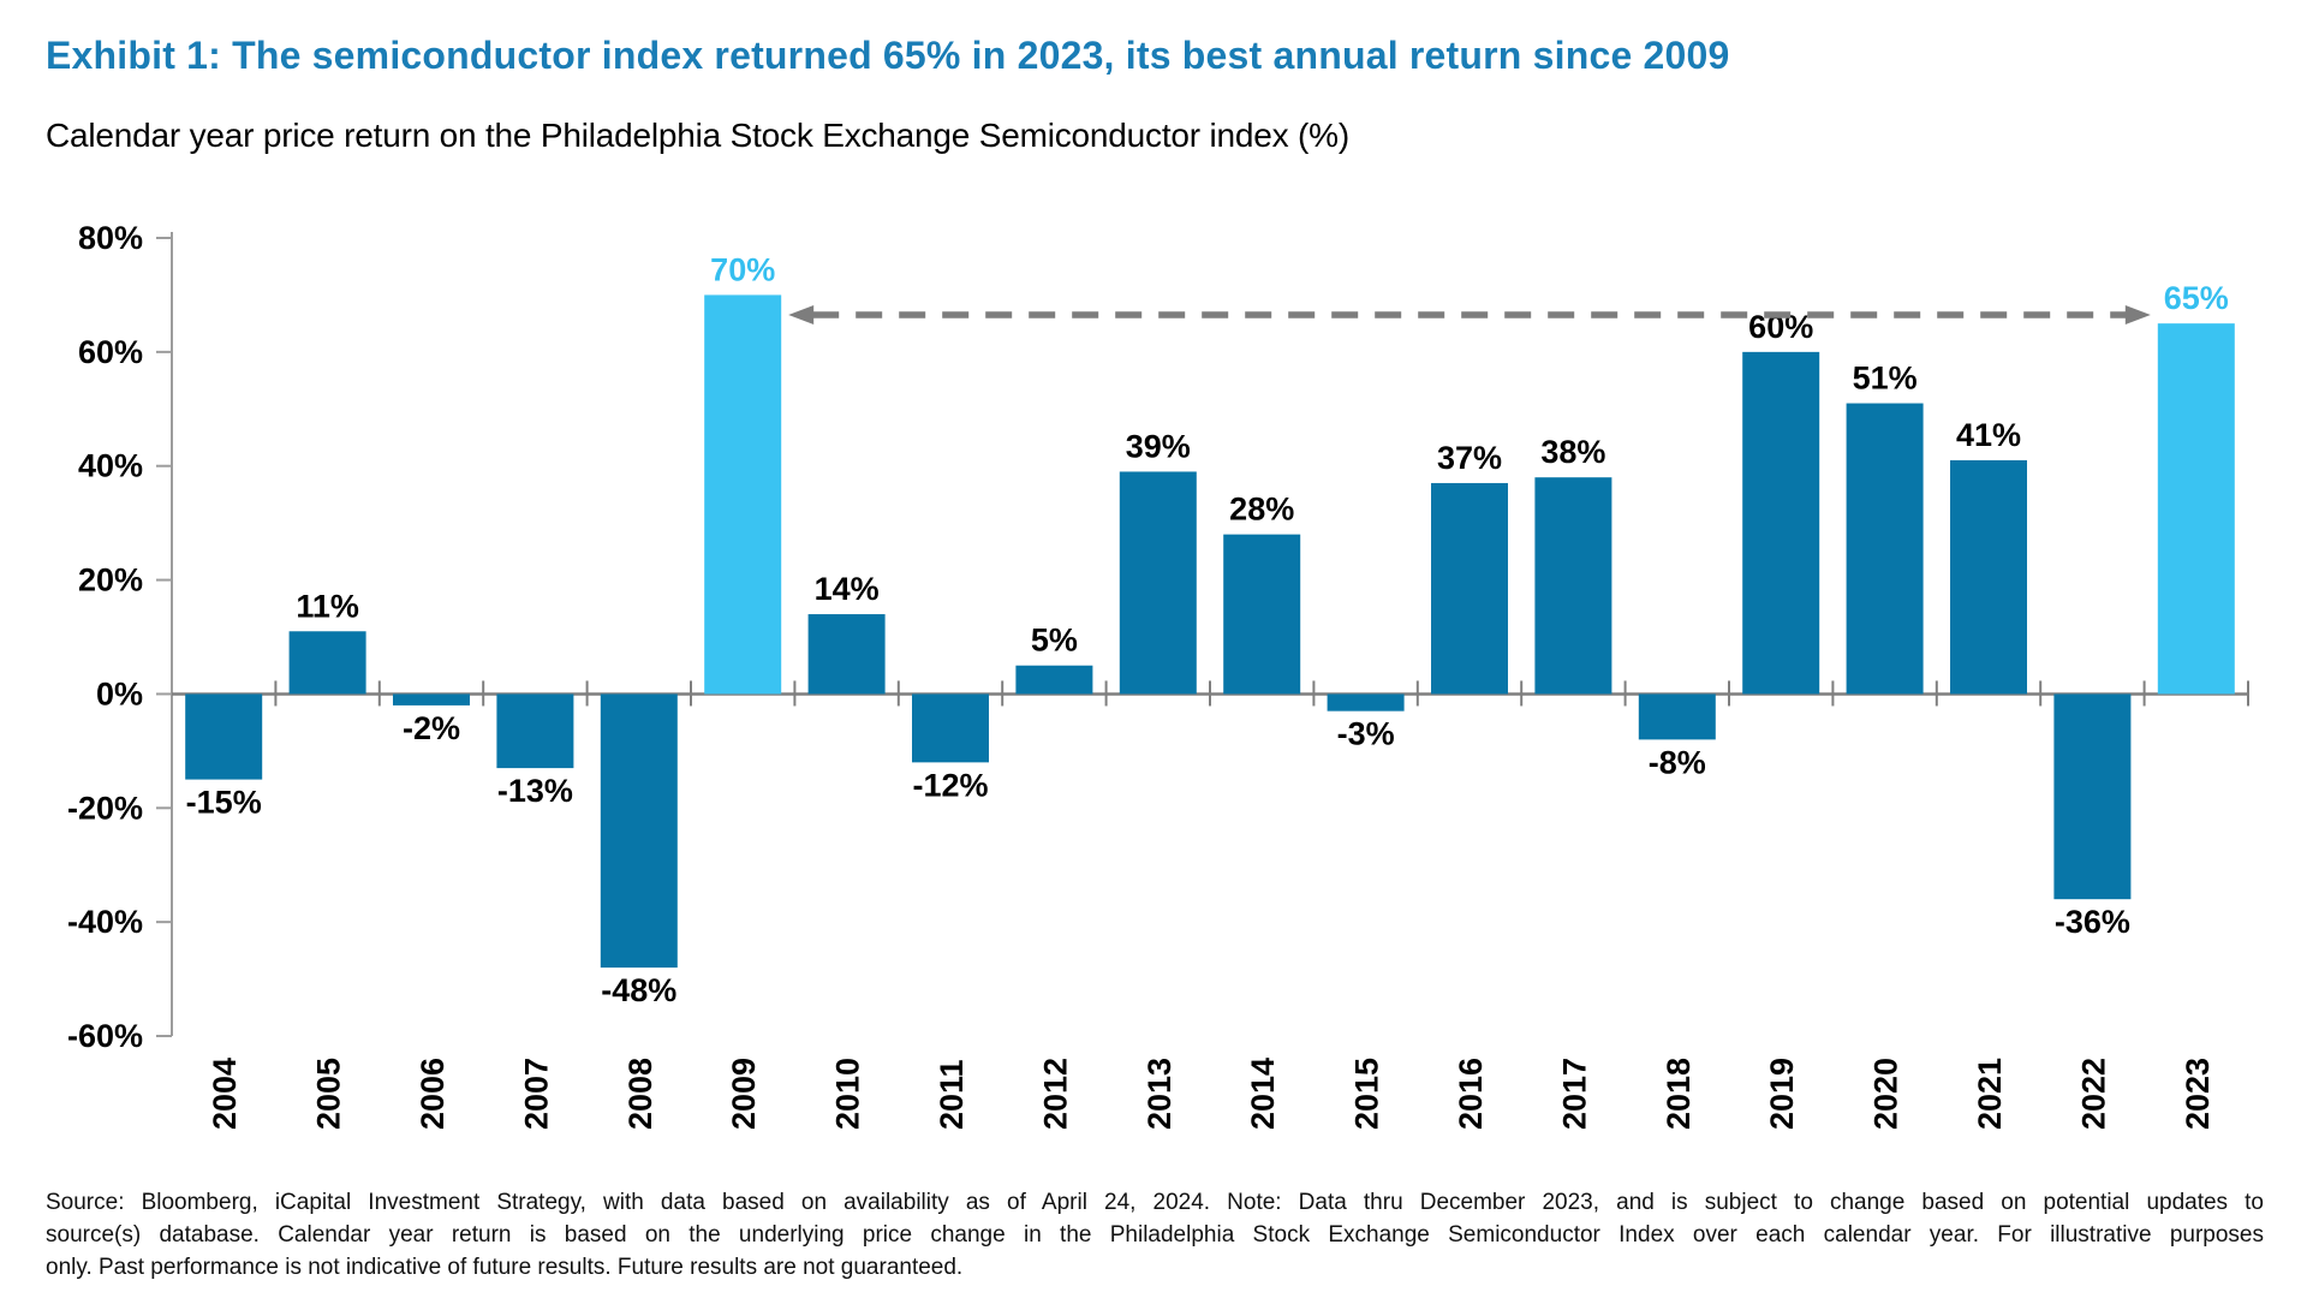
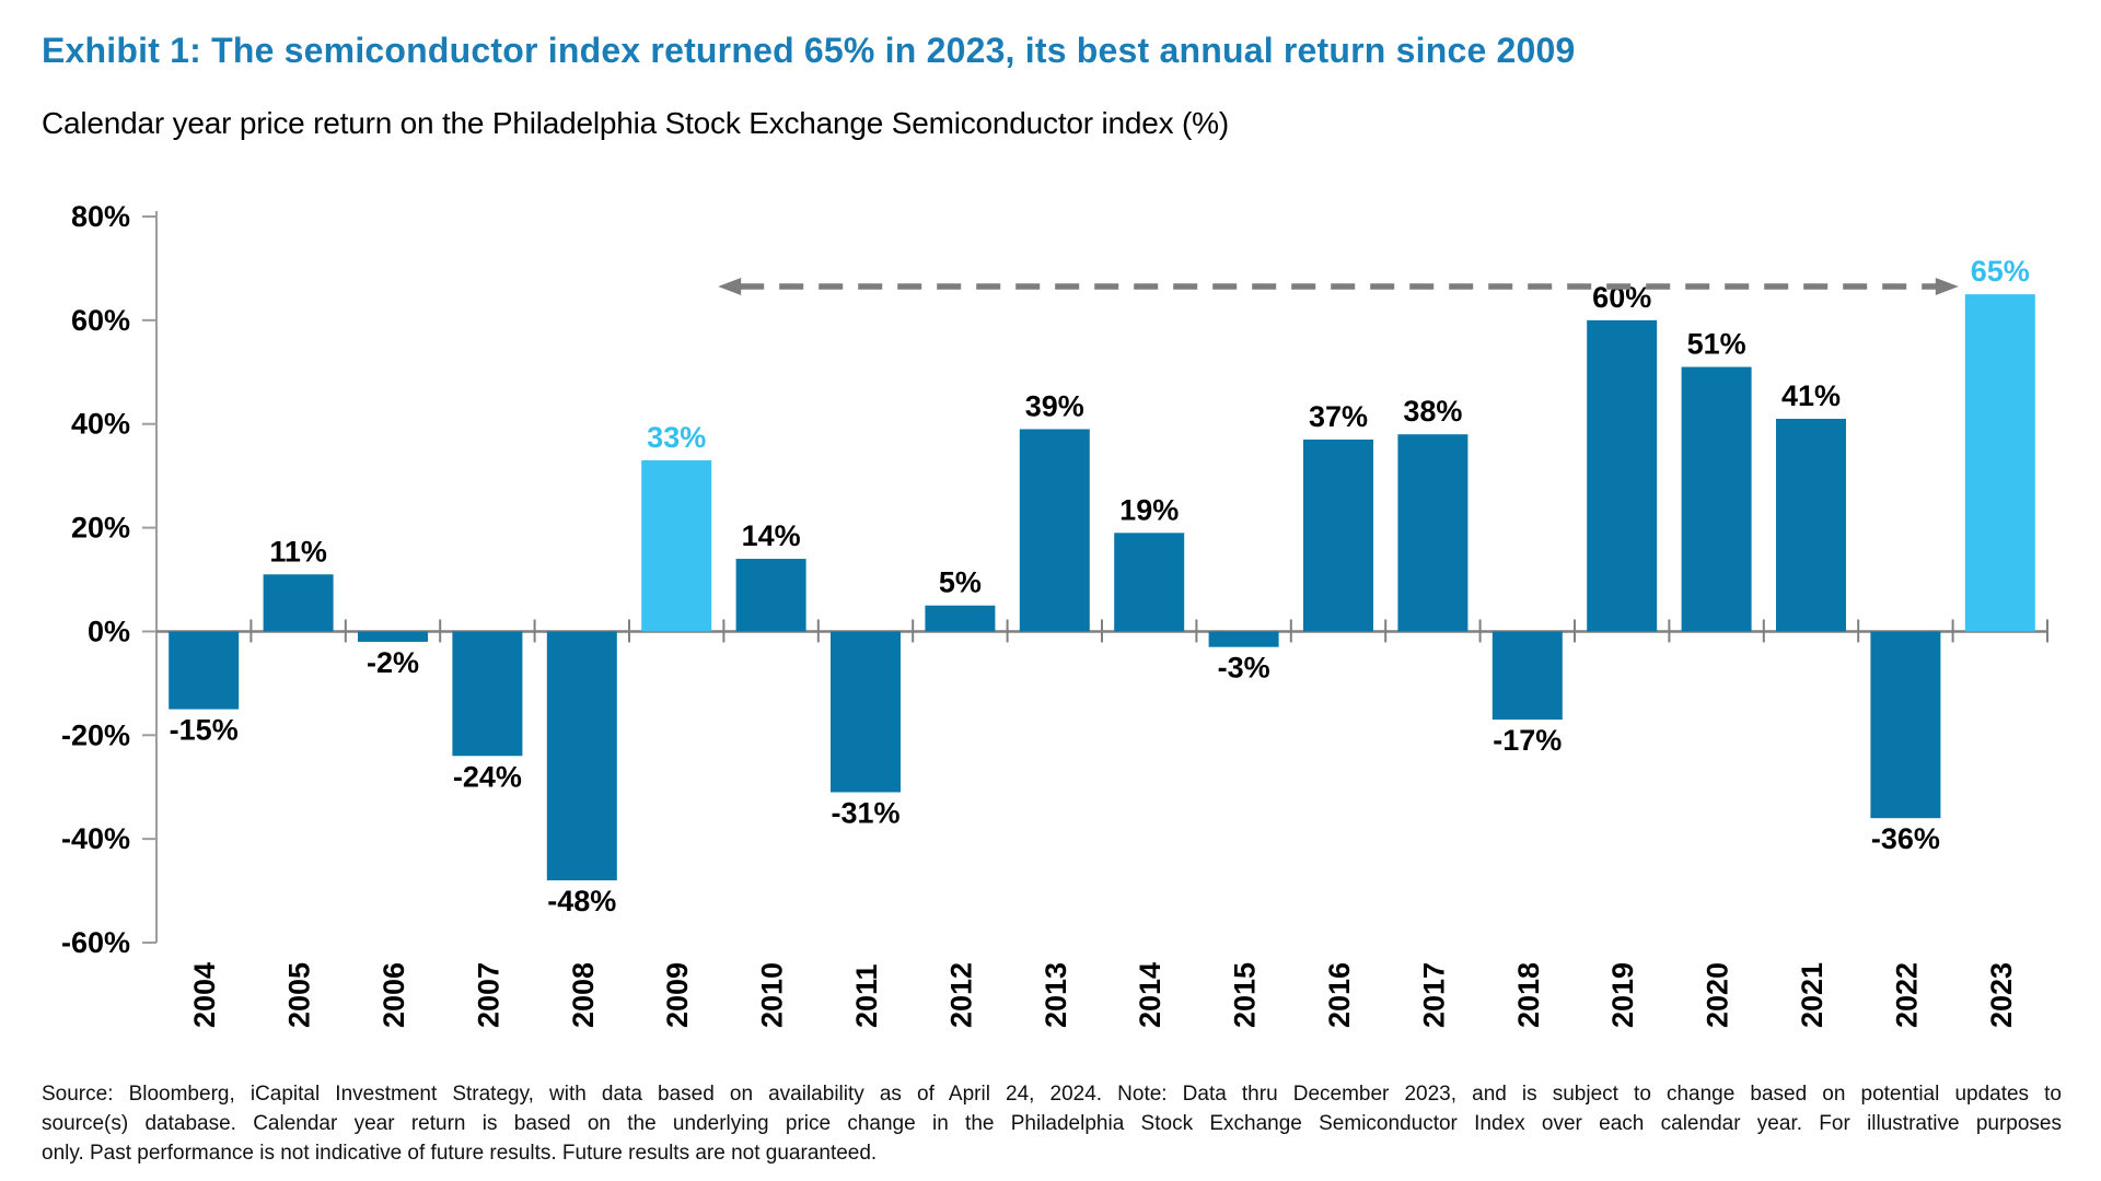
2007: -13% -> -24%
2009: 70% -> 33%
2011: -12% -> -31%
2014: 28% -> 19%
2018: -8% -> -17%
